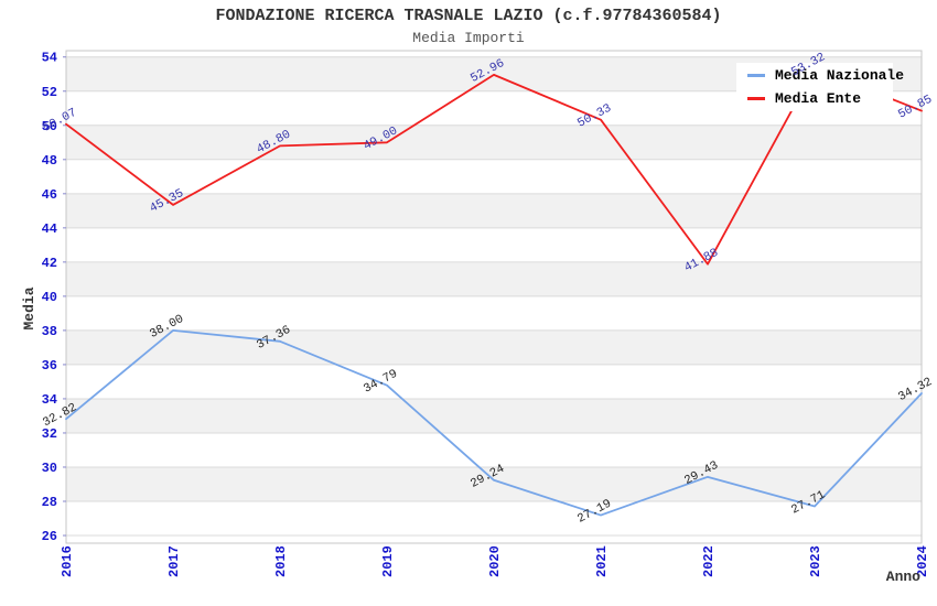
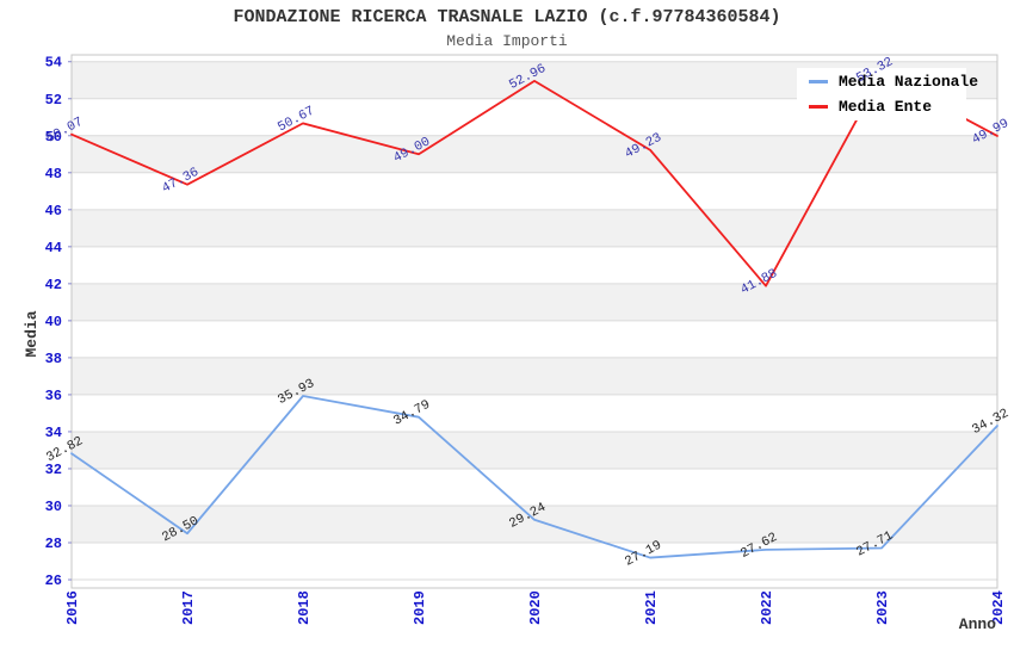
Media Nazionale/2017: 38.00 -> 28.50
Media Ente/2017: 45.35 -> 47.36
Media Nazionale/2018: 37.36 -> 35.93
Media Ente/2018: 48.80 -> 50.67
Media Ente/2021: 50.33 -> 49.23
Media Nazionale/2022: 29.43 -> 27.62
Media Ente/2024: 50.85 -> 49.99
